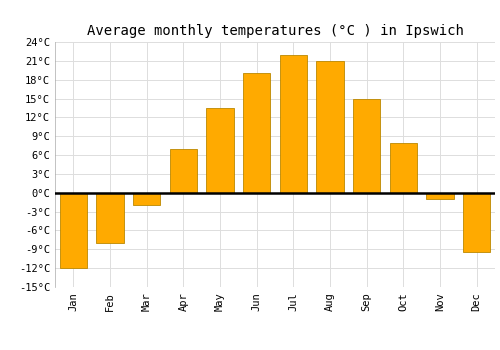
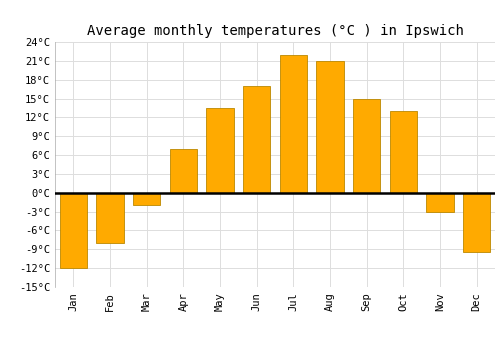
Jun: 19.0°C -> 17.0°C
Oct: 8.0°C -> 13.0°C
Nov: -1.0°C -> -3.0°C
